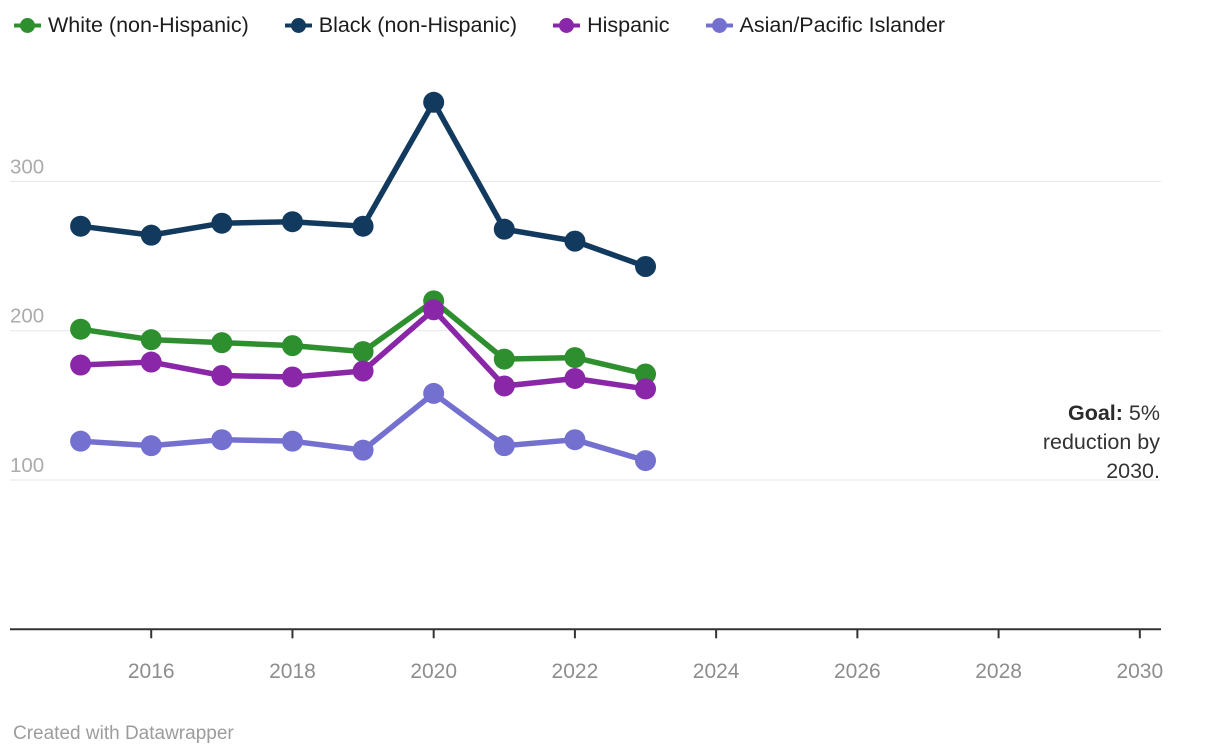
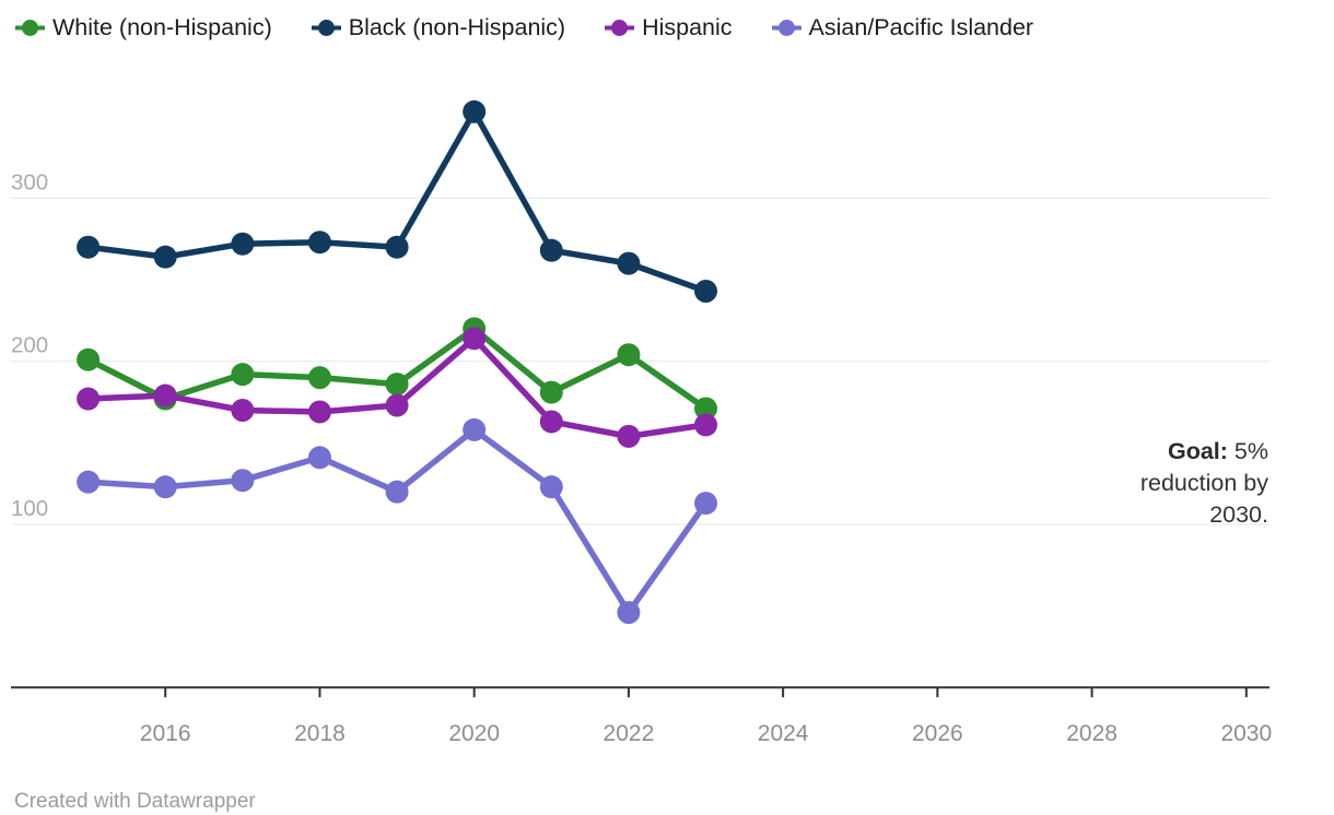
White (non-Hispanic)/2016: 194 -> 177
Asian/Pacific Islander/2018: 126 -> 141
White (non-Hispanic)/2022: 182 -> 204
Hispanic/2022: 168 -> 154
Asian/Pacific Islander/2022: 127 -> 46
